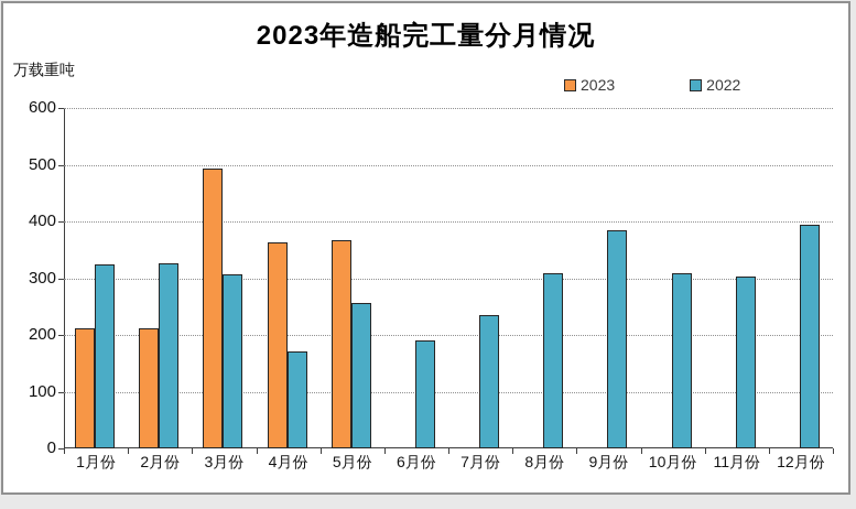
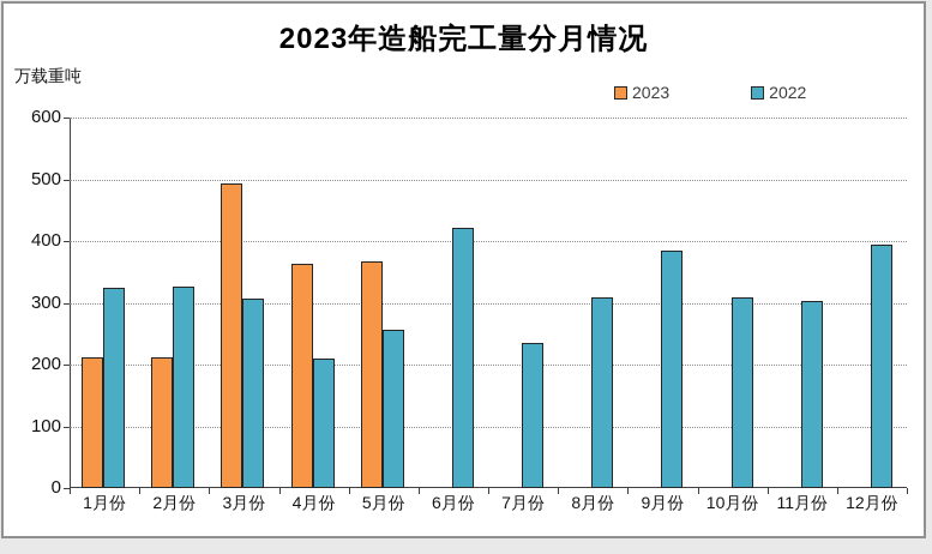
2022/4月份: 170 -> 210
2022/6月份: 190 -> 420
